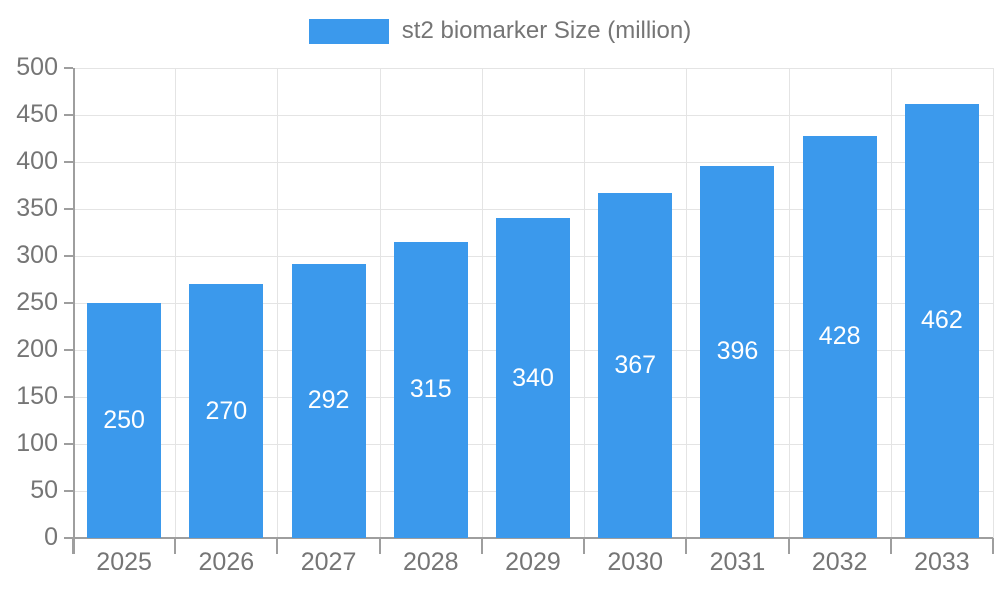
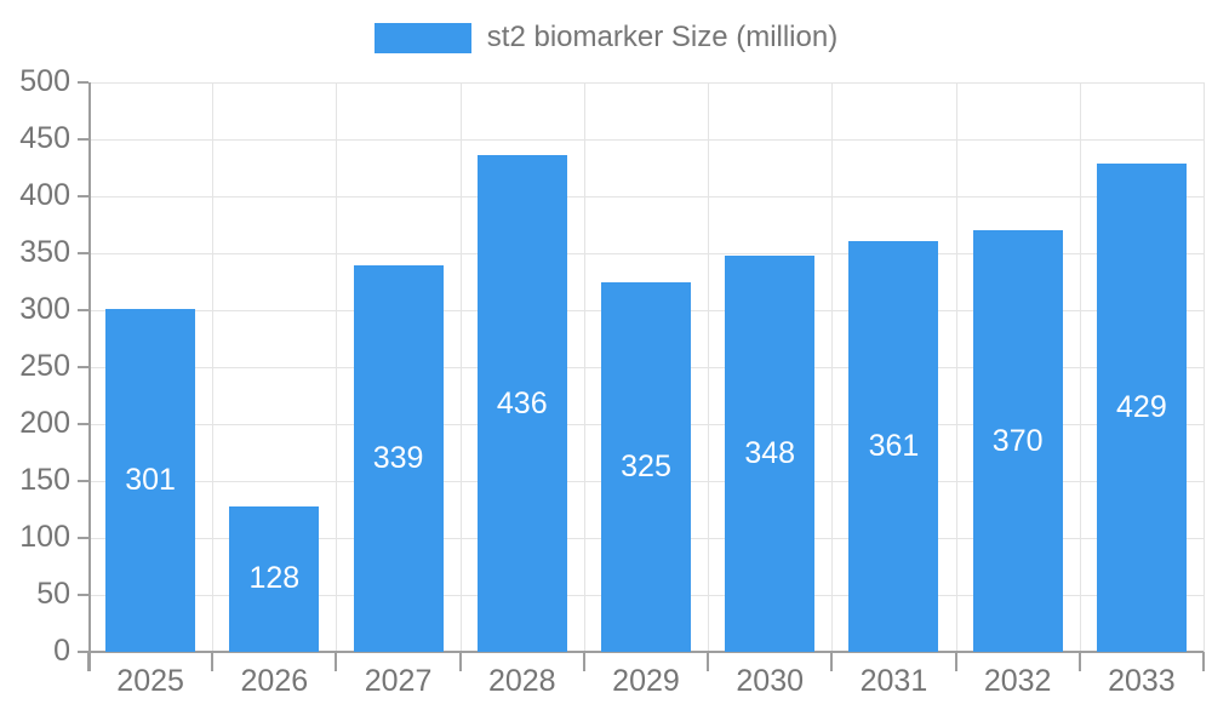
2025: 250 -> 301
2026: 270 -> 128
2027: 292 -> 339
2028: 315 -> 436
2029: 340 -> 325
2030: 367 -> 348
2031: 396 -> 361
2032: 428 -> 370
2033: 462 -> 429
